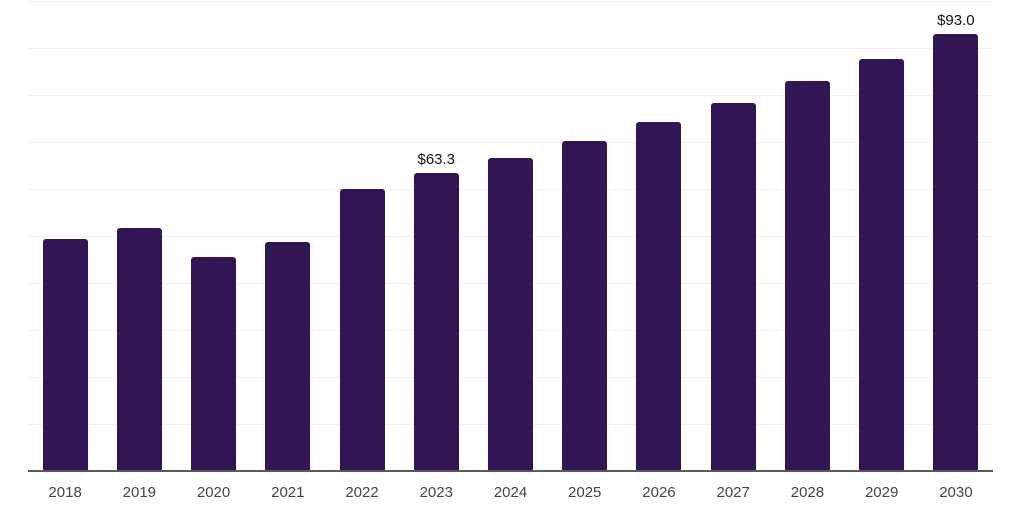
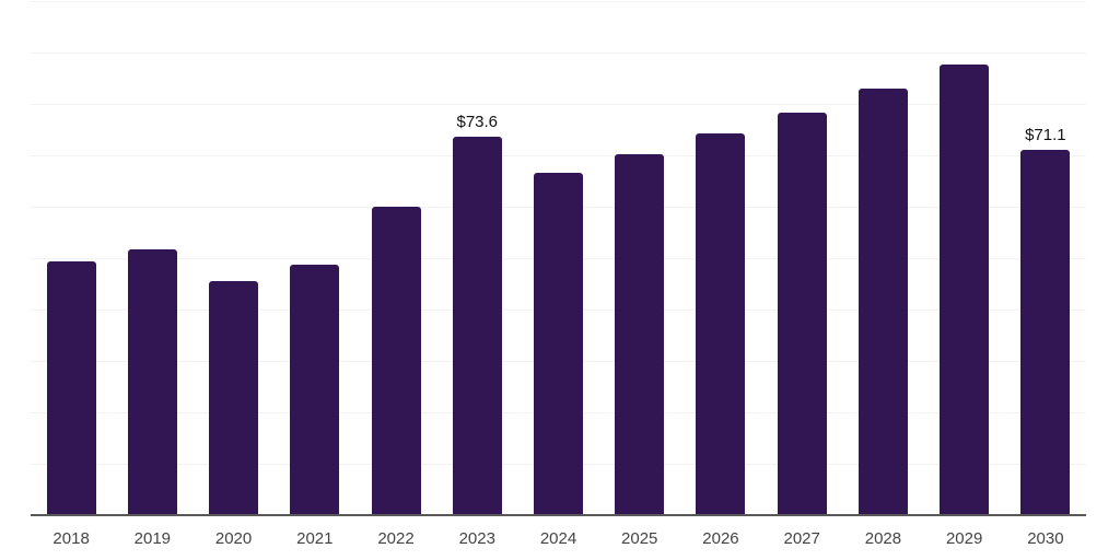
2023: $63.3 -> $73.6
2030: $93.0 -> $71.1
